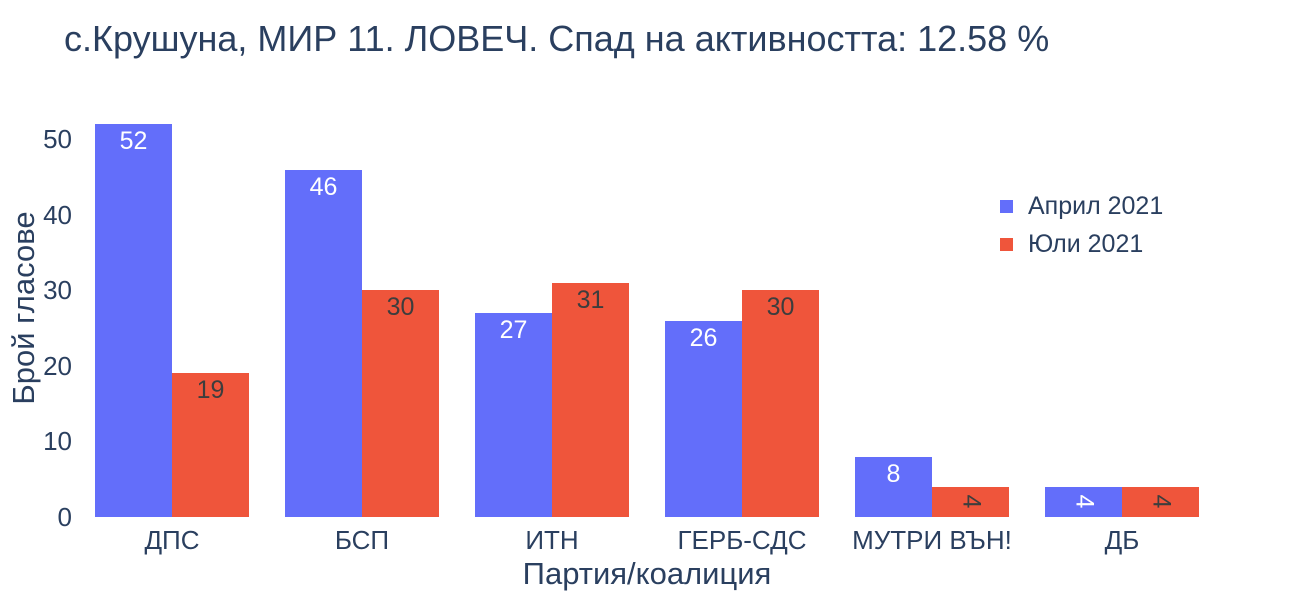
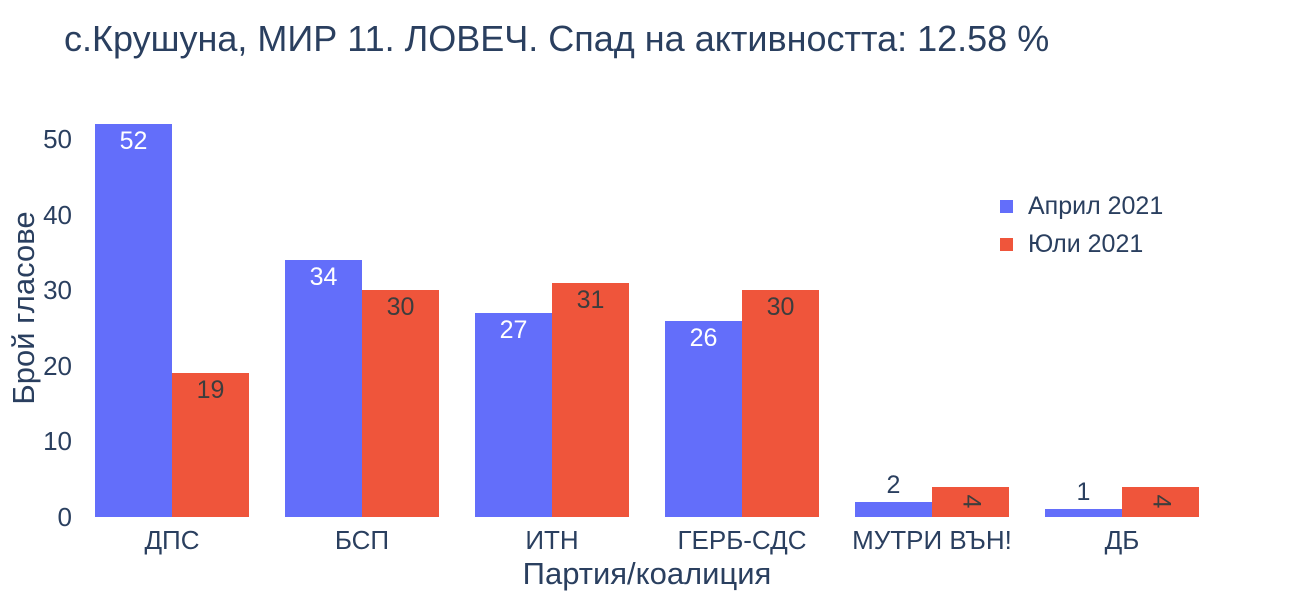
Април 2021/БСП: 46 -> 34
Април 2021/МУТРИ ВЪН!: 8 -> 2
Април 2021/ДБ: 4 -> 1
